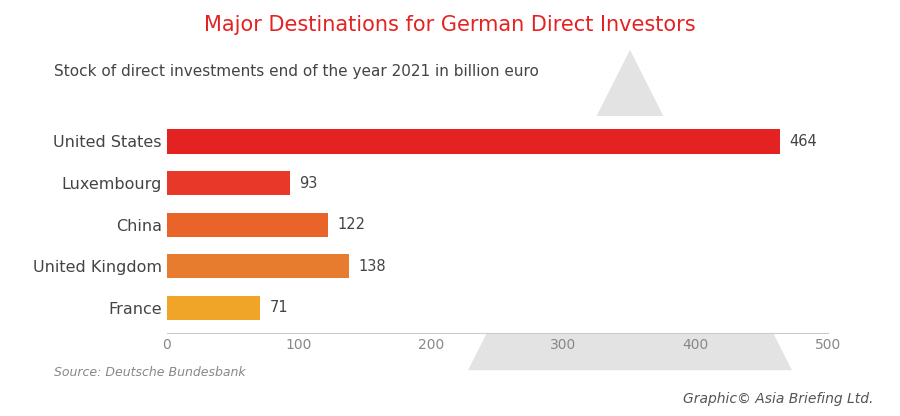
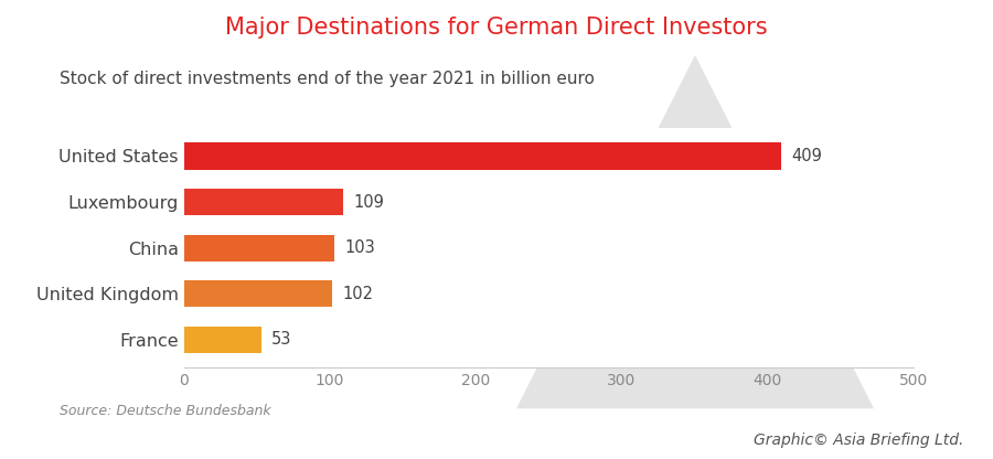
United States: 464 -> 409
Luxembourg: 93 -> 109
China: 122 -> 103
United Kingdom: 138 -> 102
France: 71 -> 53
